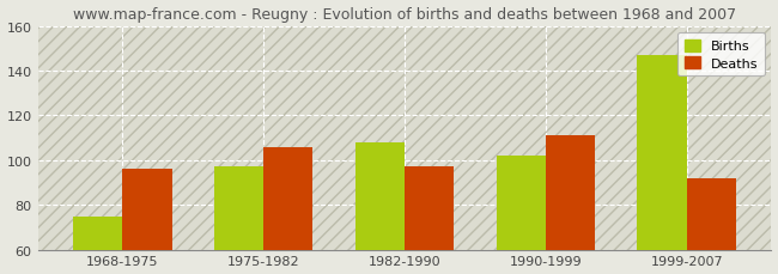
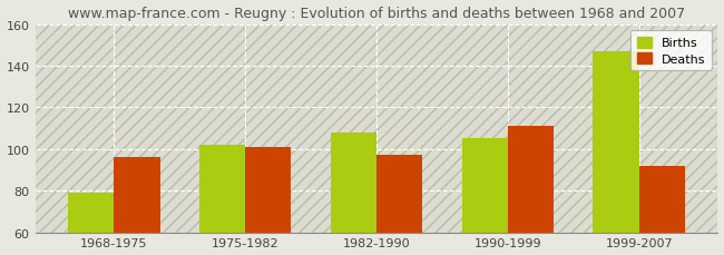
Births/1968-1975: 75 -> 79
Births/1975-1982: 97 -> 102
Deaths/1975-1982: 106 -> 101
Births/1990-1999: 102 -> 105
